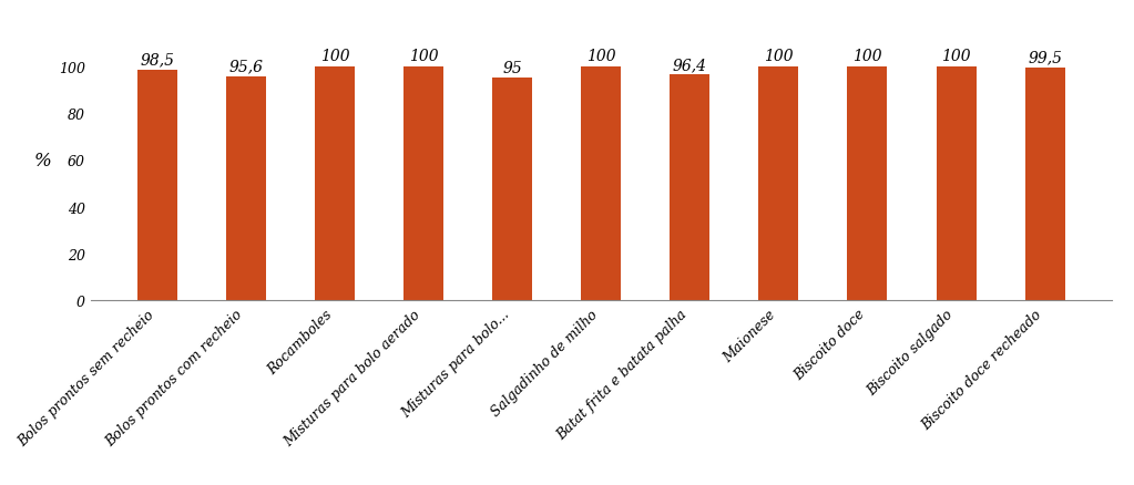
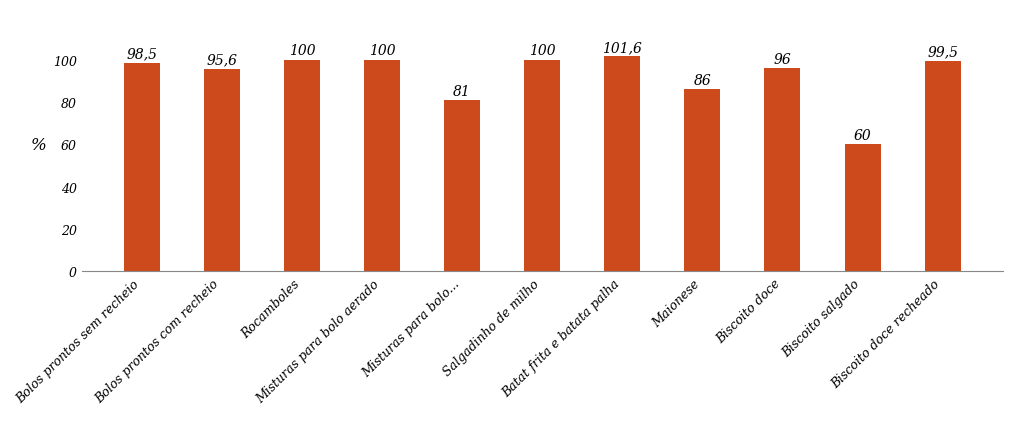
Misturas para bolo...: 95 -> 81
Batat frita e batata palha: 96,4 -> 101,6
Maionese: 100 -> 86
Biscoito doce: 100 -> 96
Biscoito salgado: 100 -> 60
